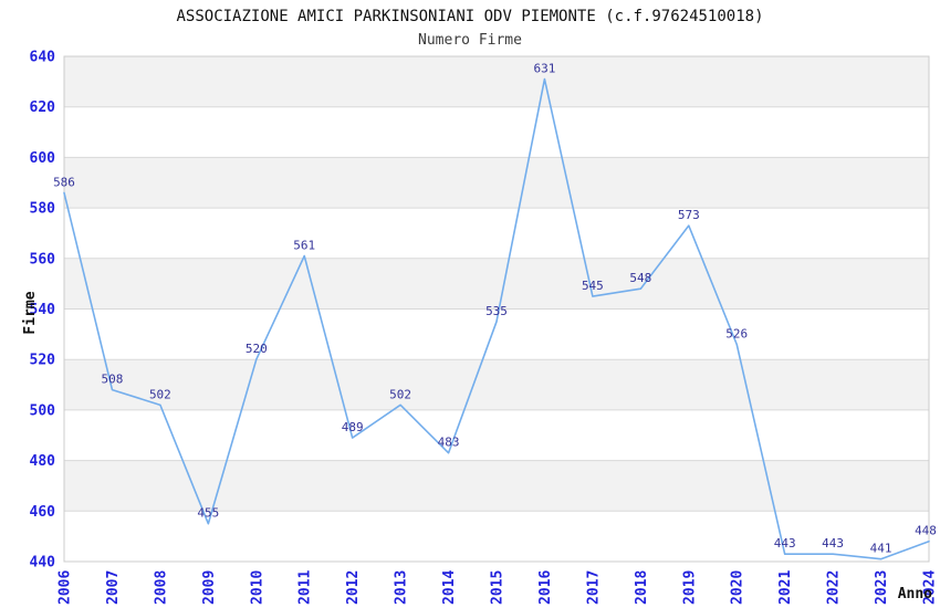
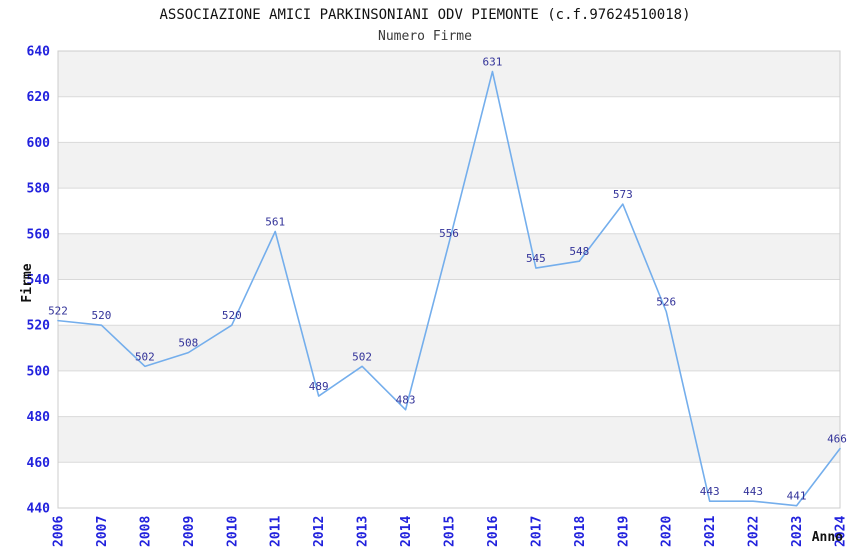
2006: 586 -> 522
2007: 508 -> 520
2009: 455 -> 508
2015: 535 -> 556
2024: 448 -> 466
